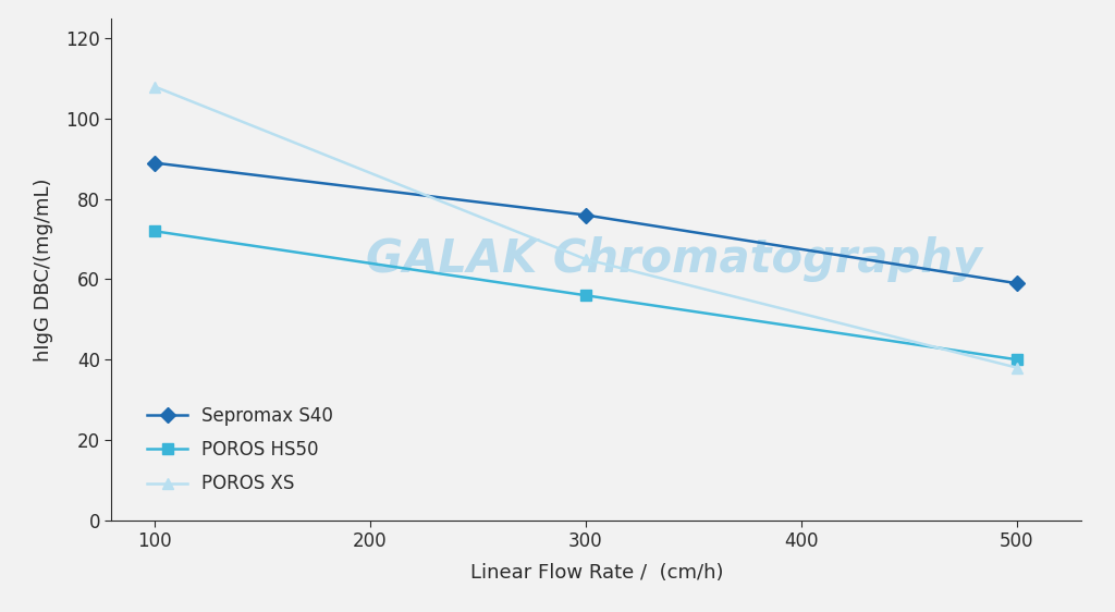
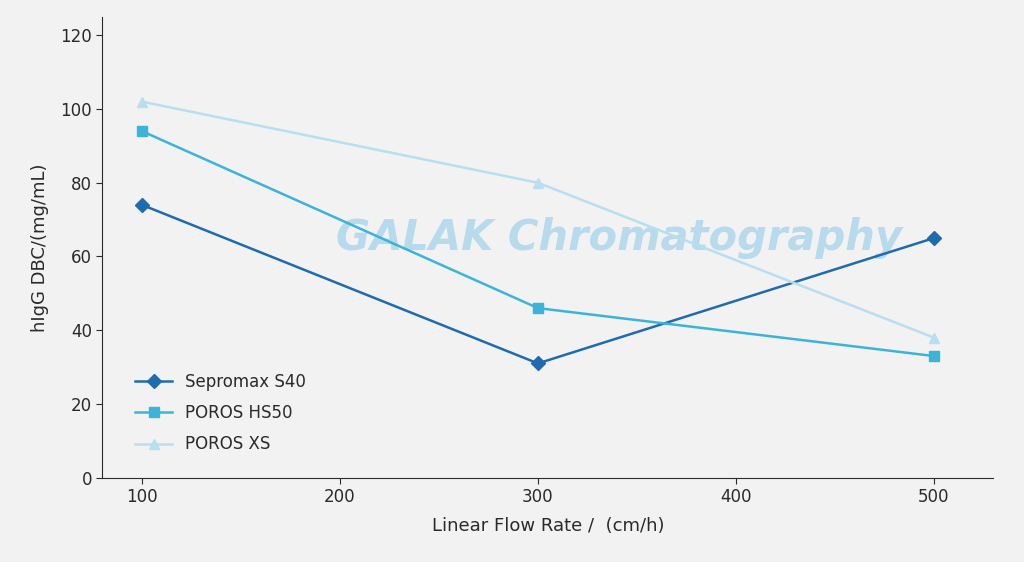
Sepromax S40/100: 89 -> 74
POROS HS50/100: 72 -> 94
POROS XS/100: 108 -> 102
Sepromax S40/300: 76 -> 31
POROS HS50/300: 56 -> 46
POROS XS/300: 65 -> 80
Sepromax S40/500: 59 -> 65
POROS HS50/500: 40 -> 33
